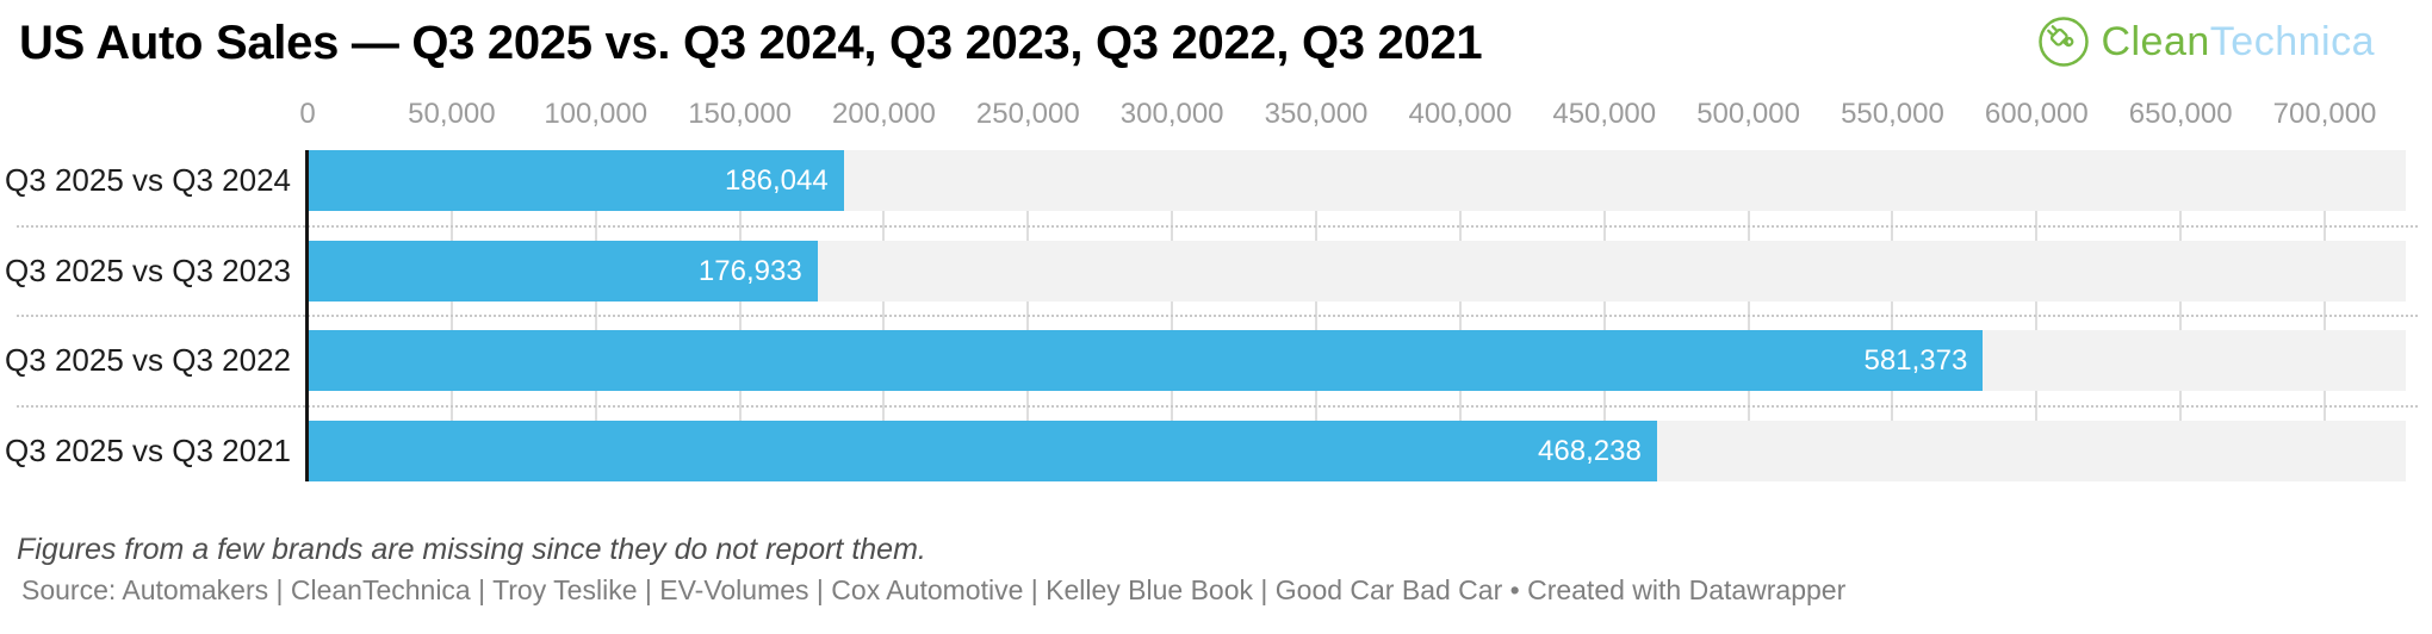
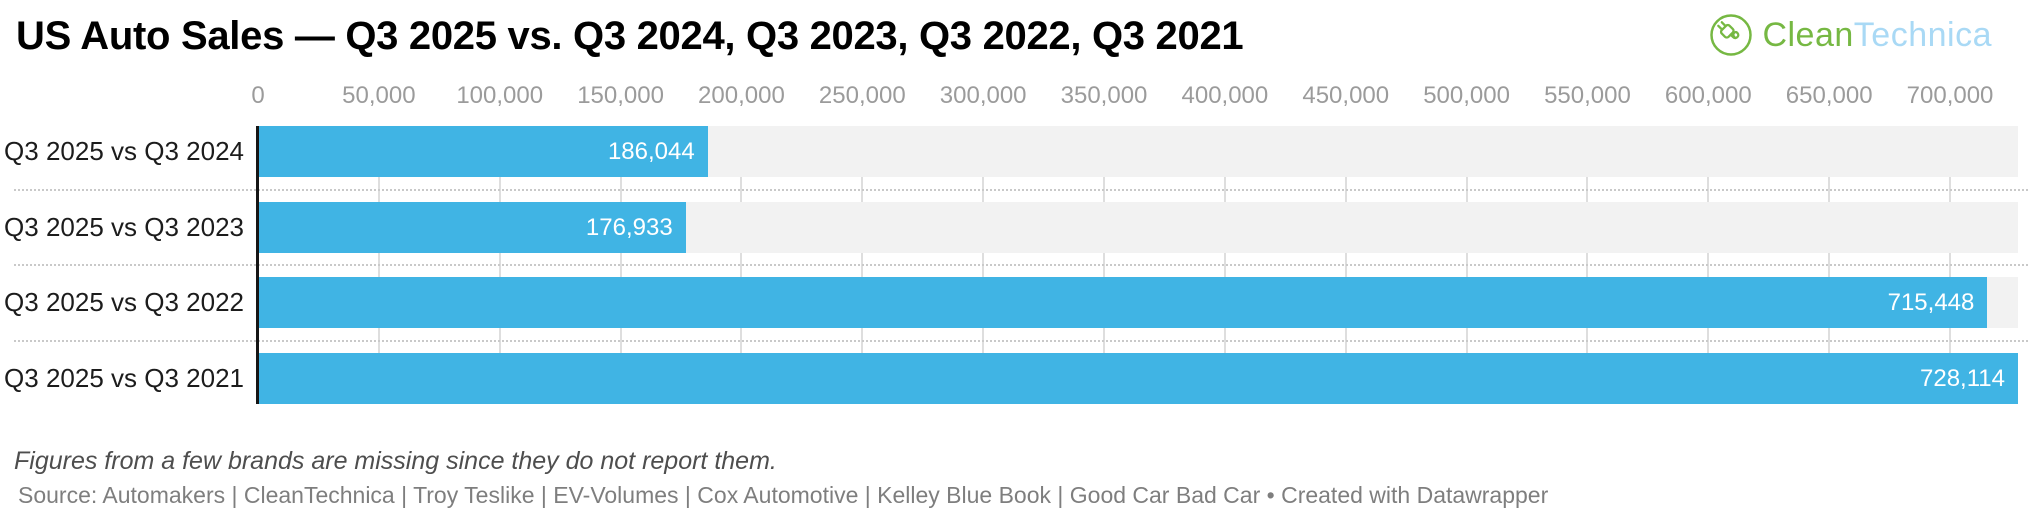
Q3 2025 vs Q3 2022: 581,373 -> 715,448
Q3 2025 vs Q3 2021: 468,238 -> 728,114
